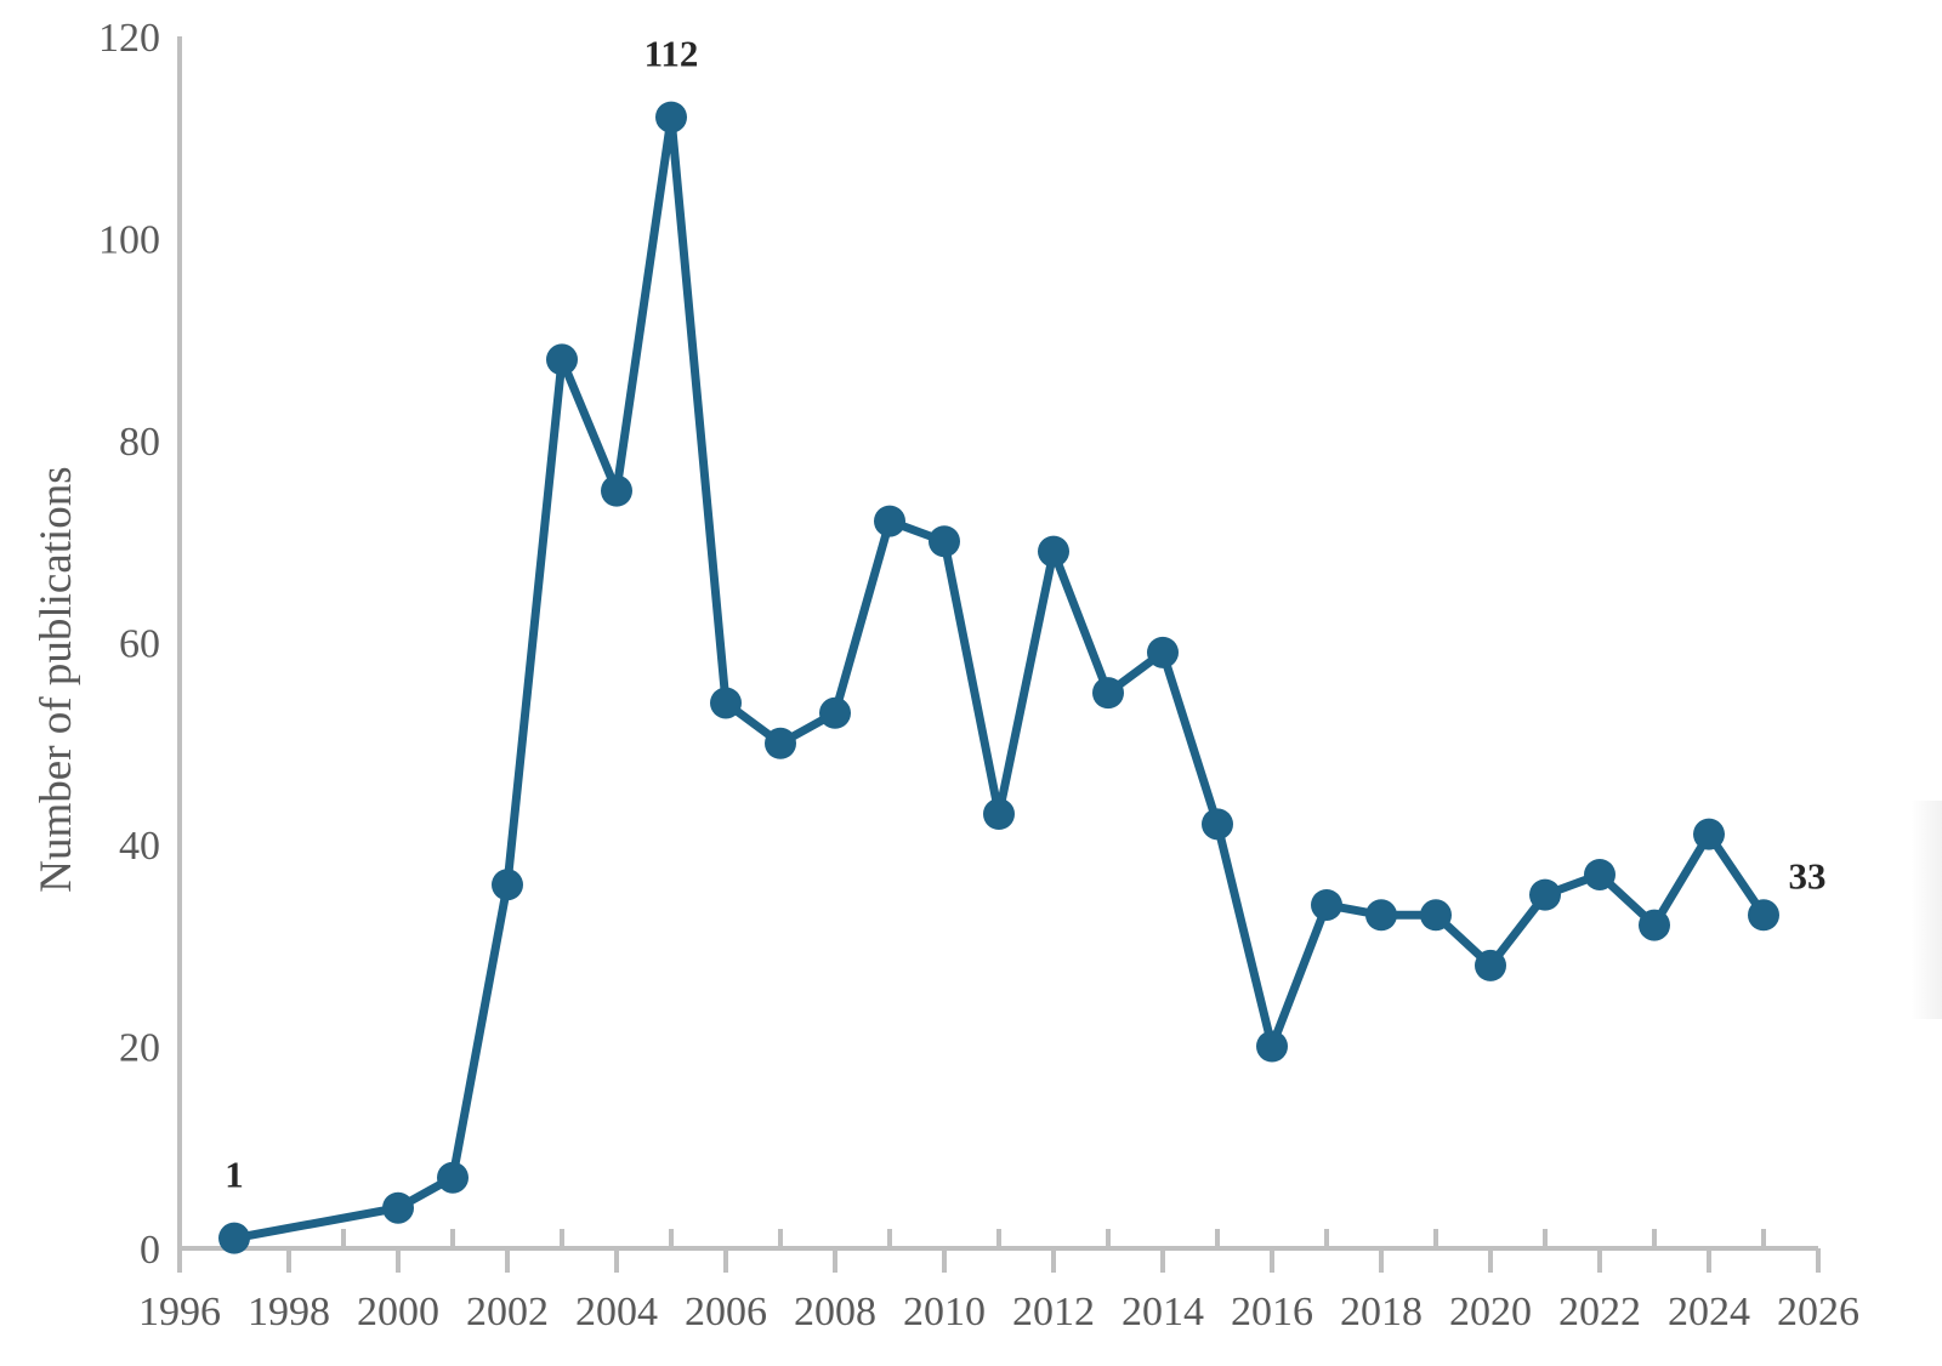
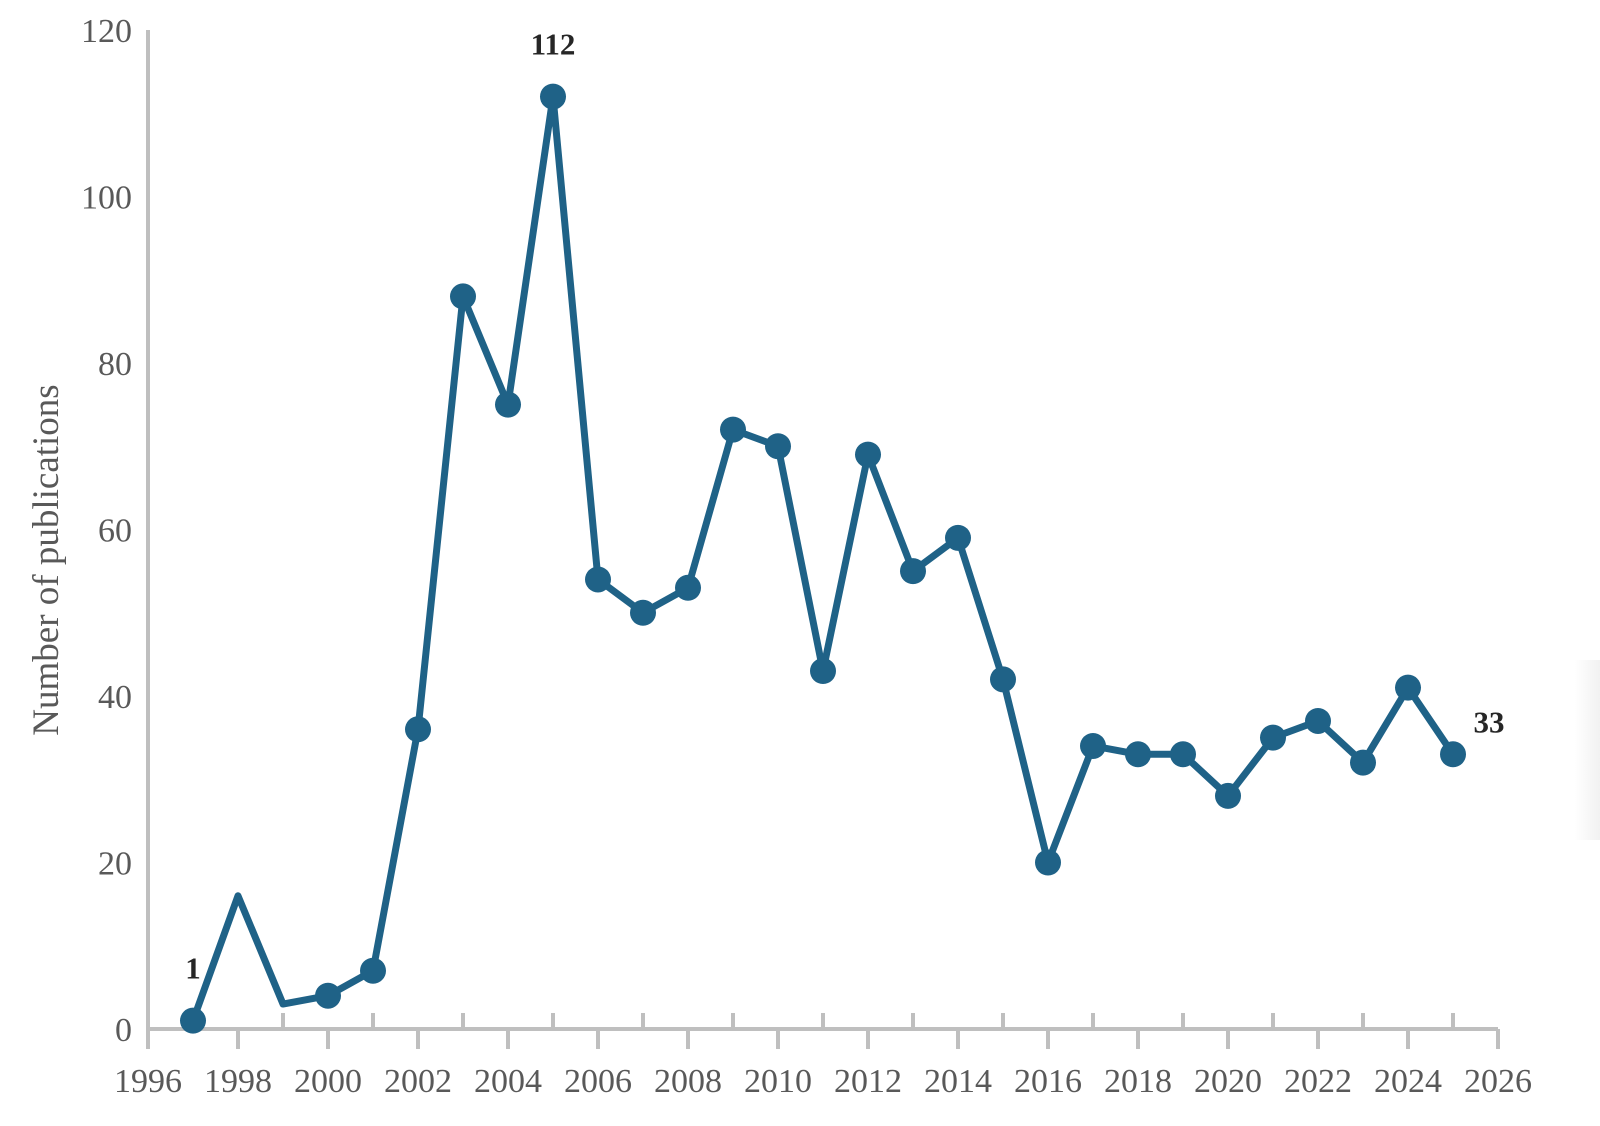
1998: 2 -> 16
